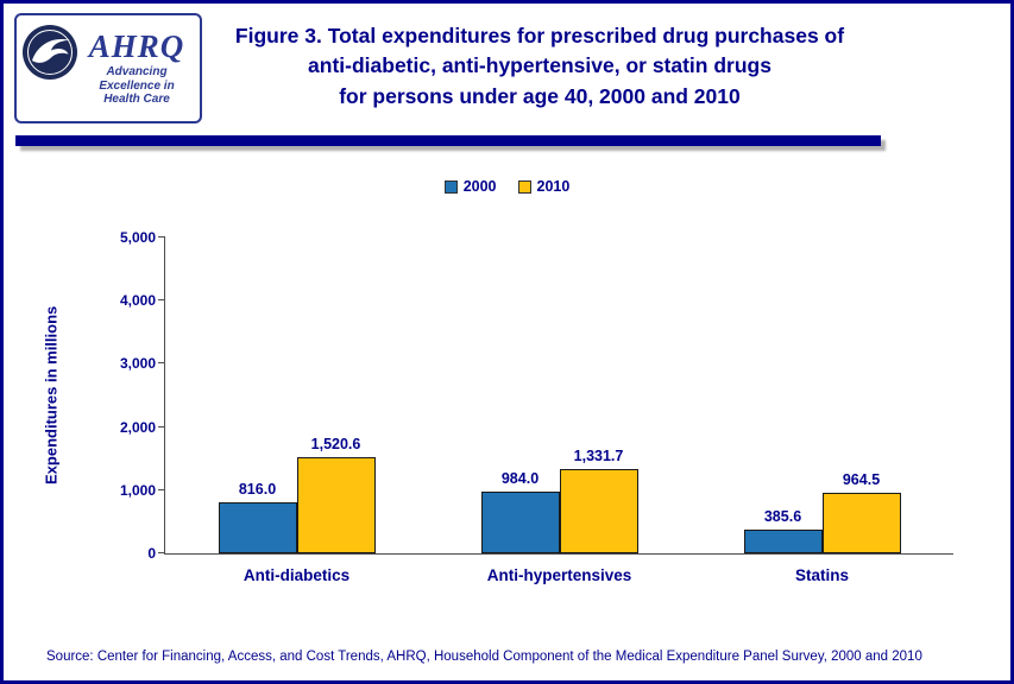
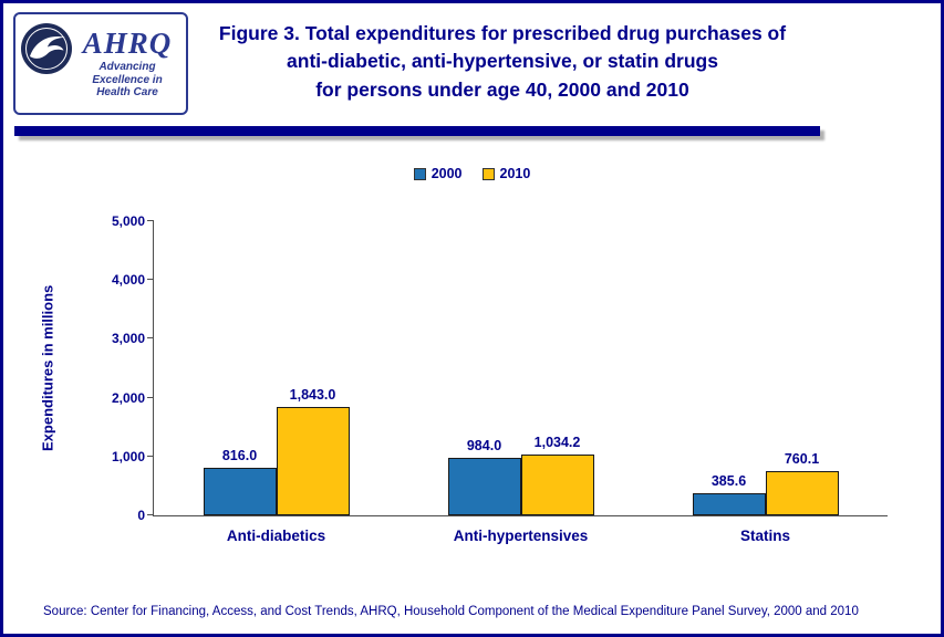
2010/Anti-diabetics: 1,520.6 -> 1,843.0
2010/Anti-hypertensives: 1,331.7 -> 1,034.2
2010/Statins: 964.5 -> 760.1
